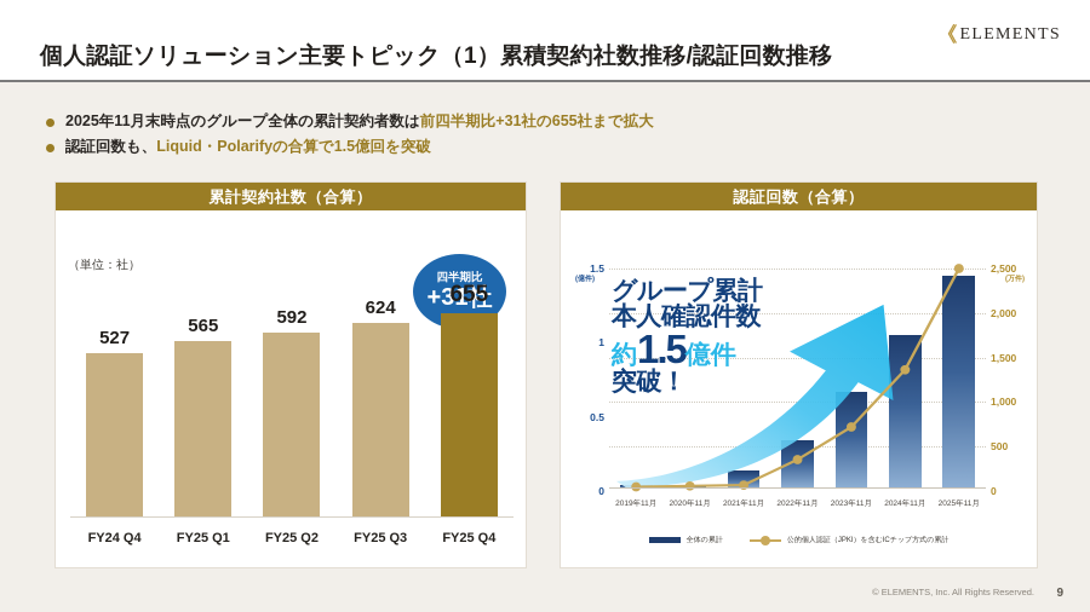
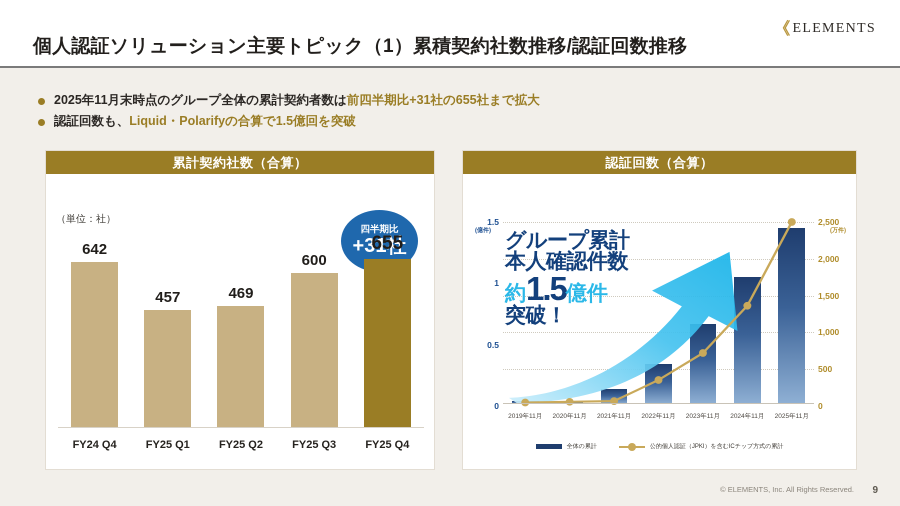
累計契約社数（合算）/FY24 Q4: 527 -> 642
累計契約社数（合算）/FY25 Q1: 565 -> 457
累計契約社数（合算）/FY25 Q2: 592 -> 469
累計契約社数（合算）/FY25 Q3: 624 -> 600
